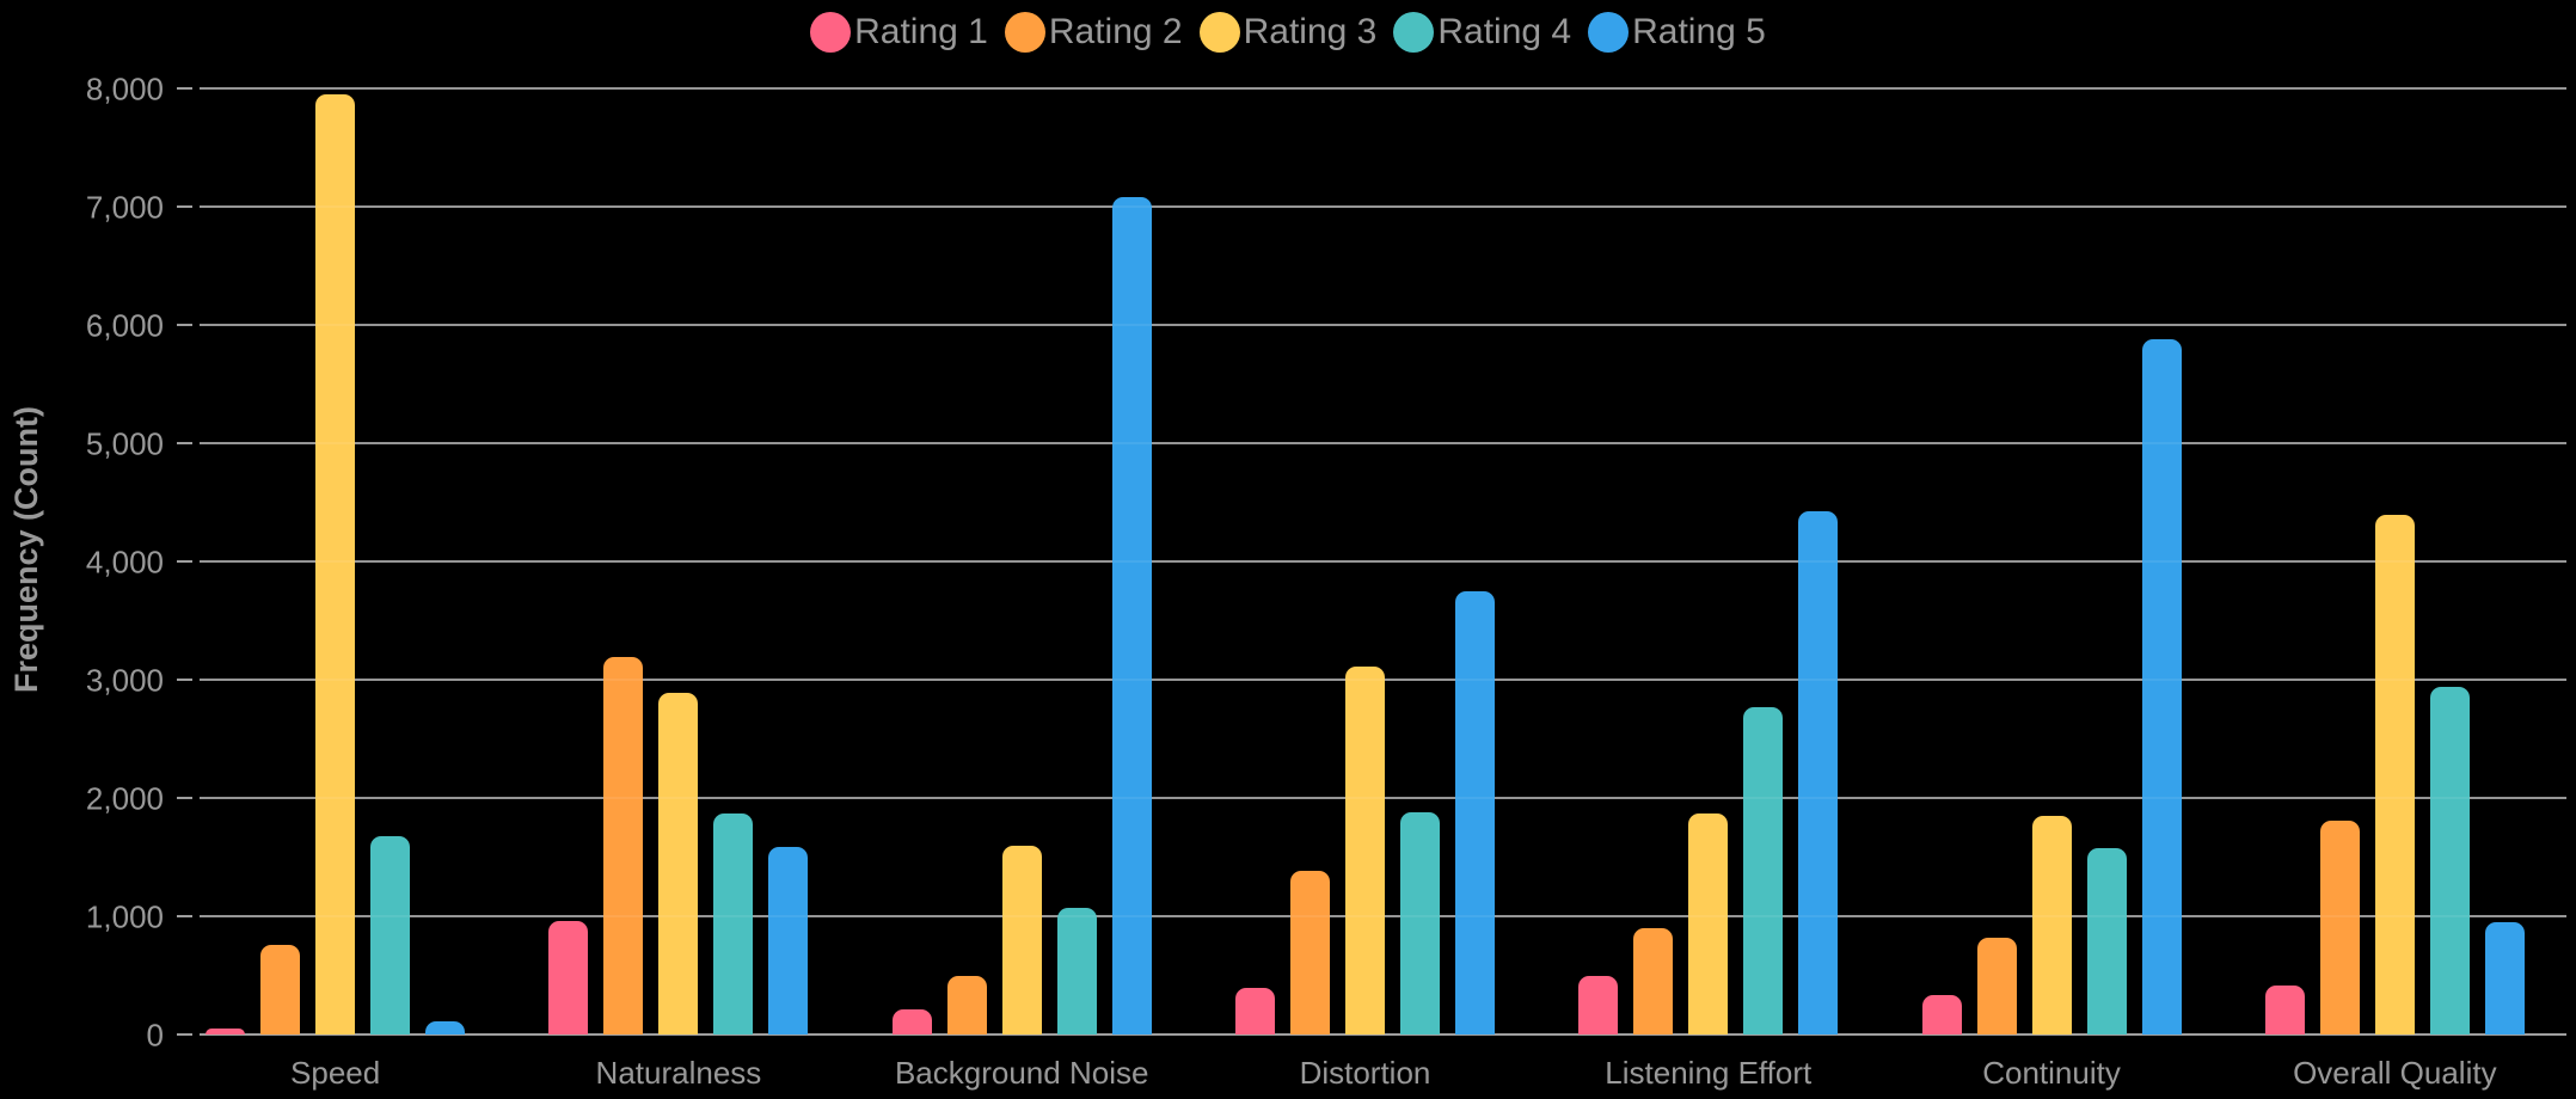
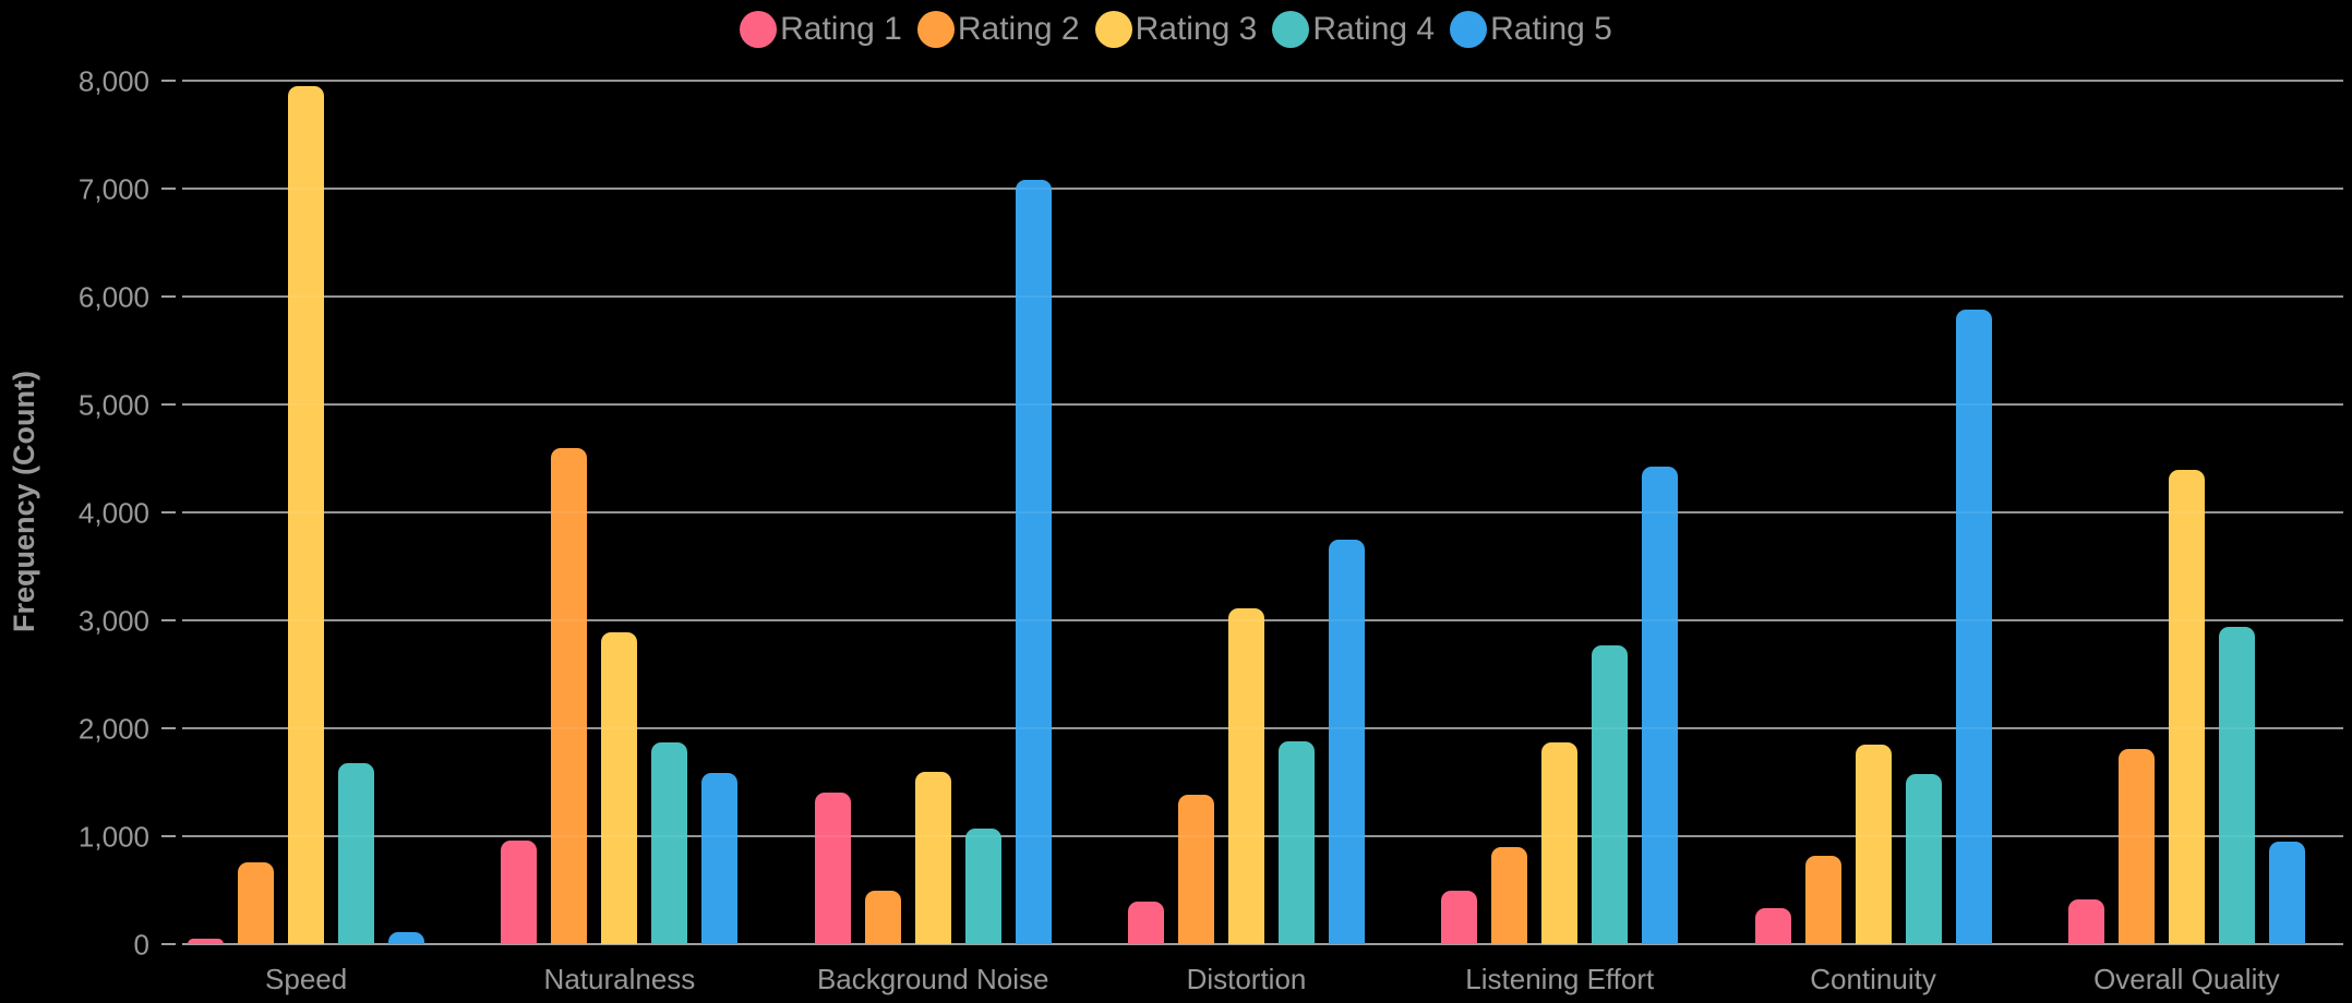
Rating 2/Naturalness: 3200 -> 4600
Rating 1/Background Noise: 200 -> 1400
